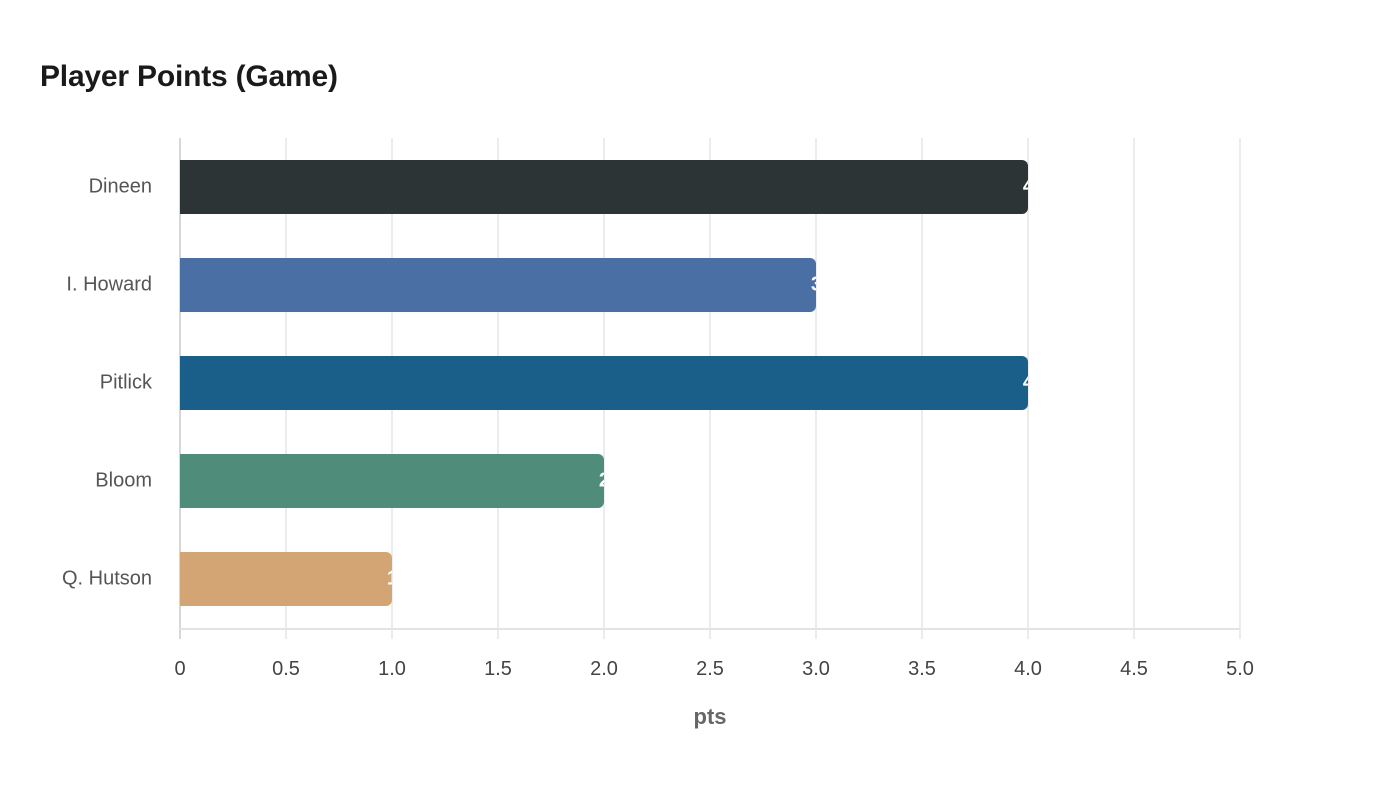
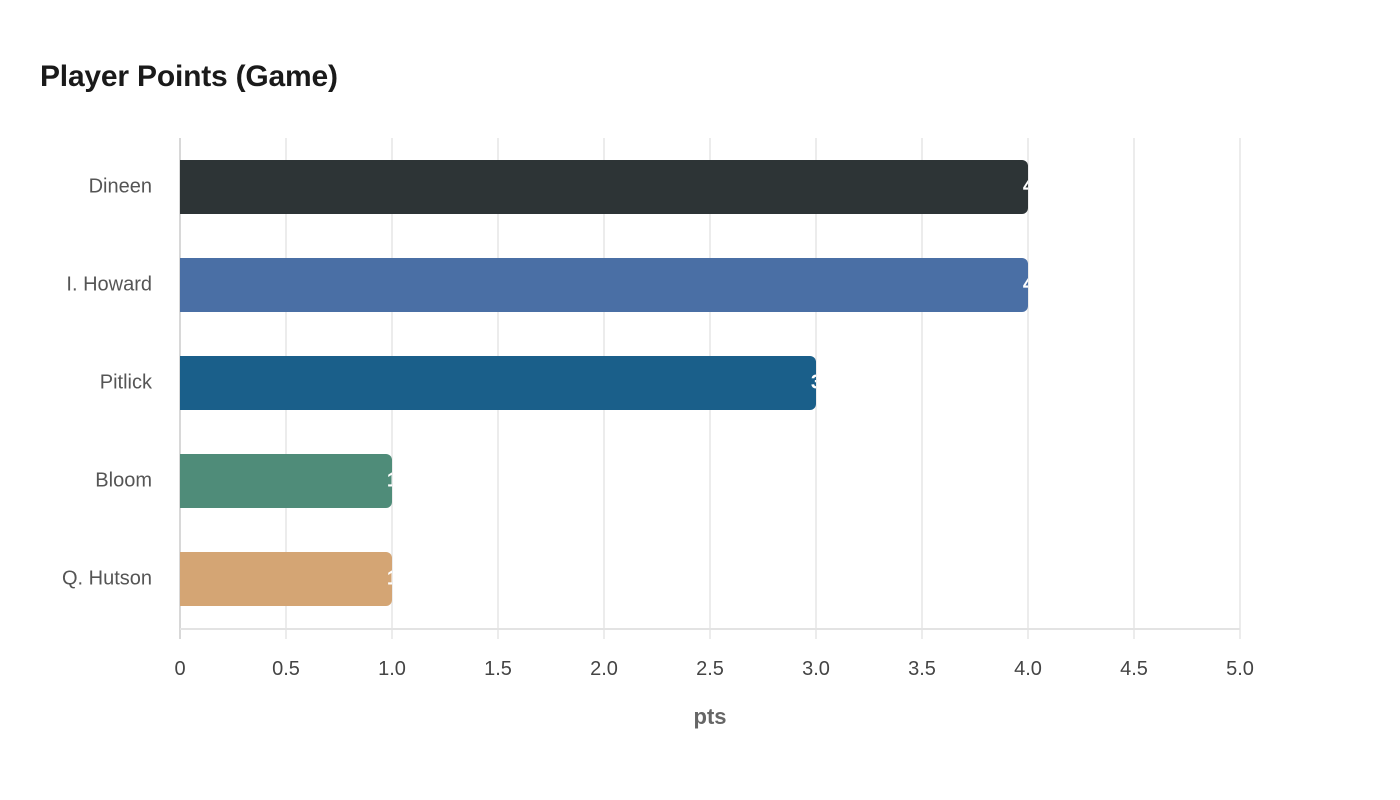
I. Howard: 3 -> 4
Pitlick: 4 -> 3
Bloom: 2 -> 1
